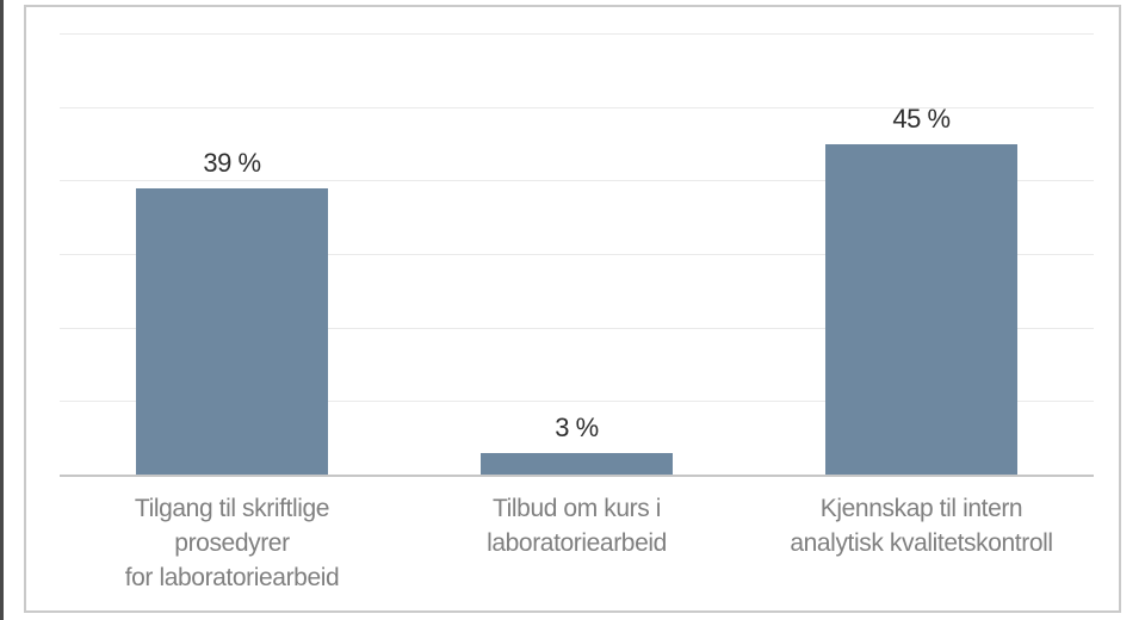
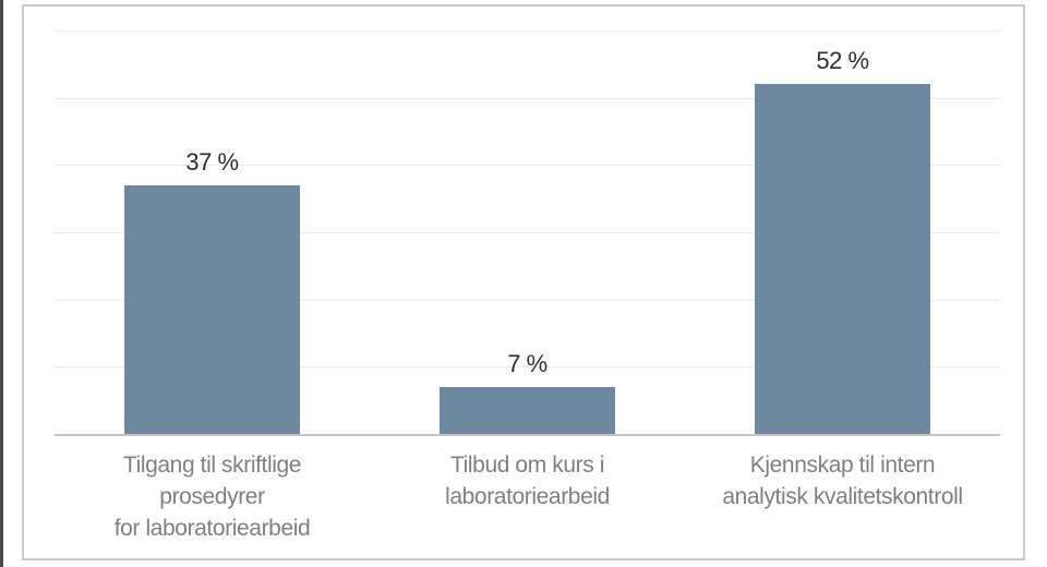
Tilgang til skriftlige prosedyrer for laboratoriearbeid: 39 -> 37
Tilbud om kurs i laboratoriearbeid: 3 -> 7
Kjennskap til intern analytisk kvalitetskontroll: 45 -> 52
